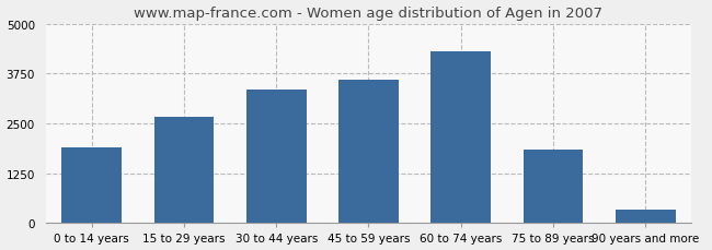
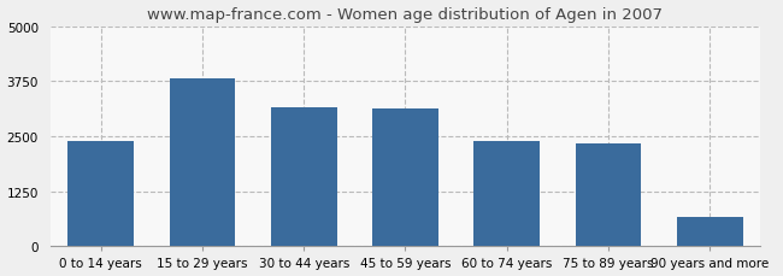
0 to 14 years: 1900 -> 2380
15 to 29 years: 2650 -> 3810
30 to 44 years: 3350 -> 3150
45 to 59 years: 3600 -> 3130
60 to 74 years: 4300 -> 2380
75 to 89 years: 1850 -> 2340
90 years and more: 350 -> 680
